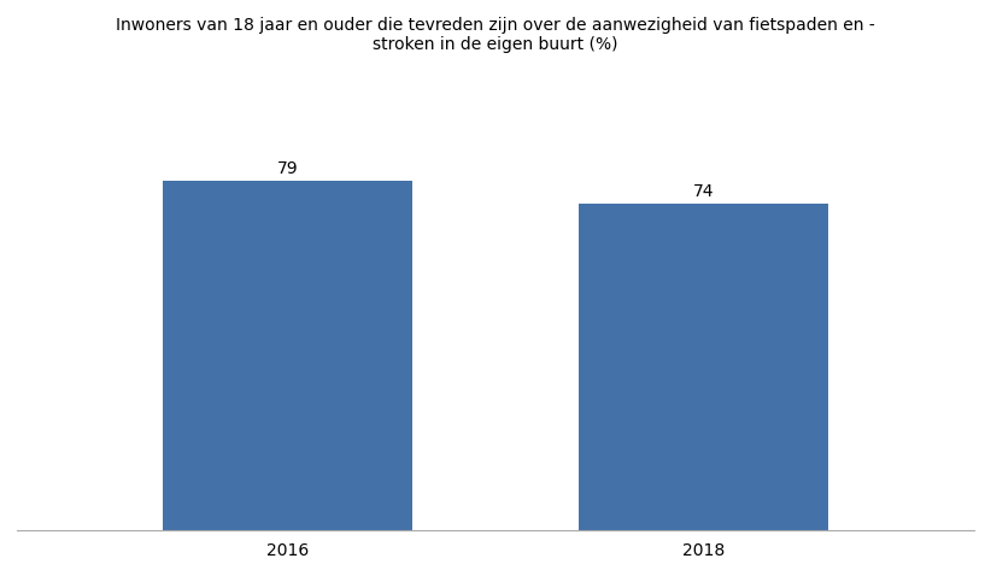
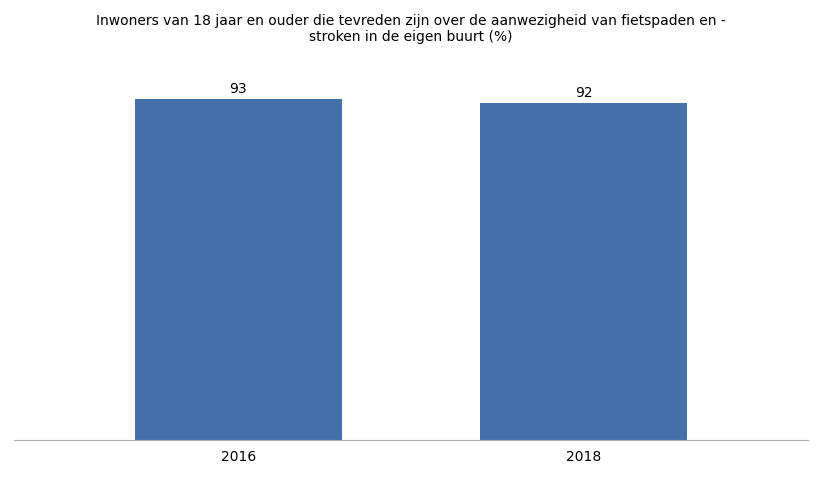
2016: 79 -> 93
2018: 74 -> 92
